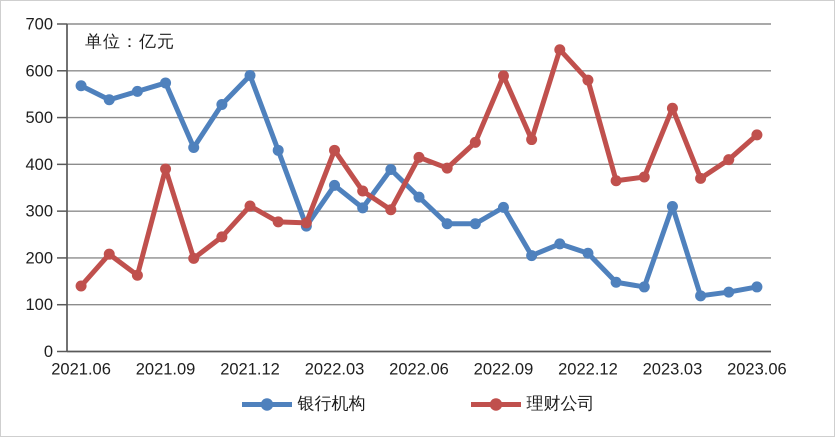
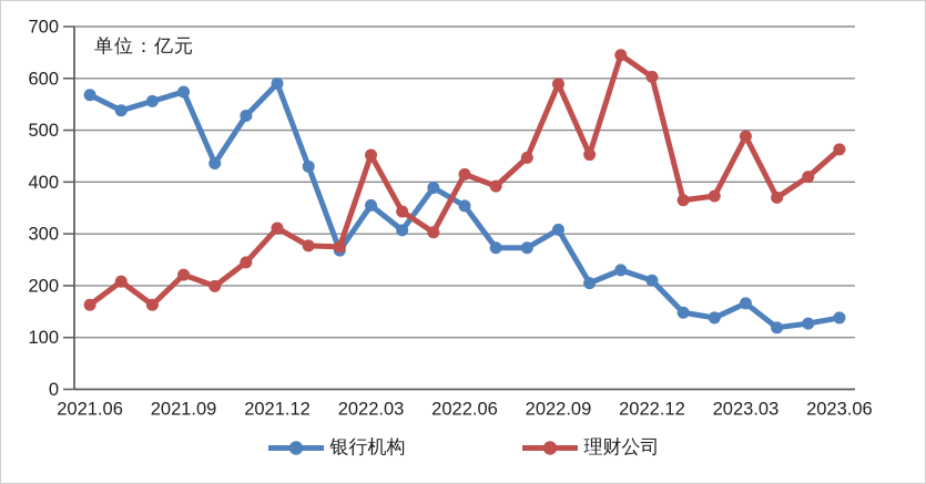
理财公司/2021.06: 140 -> 160
理财公司/2021.09: 390 -> 220
理财公司/2022.03: 430 -> 450
银行机构/2022.06: 330 -> 350
理财公司/2022.12: 580 -> 600
银行机构/2023.03: 310 -> 170
理财公司/2023.03: 520 -> 490
